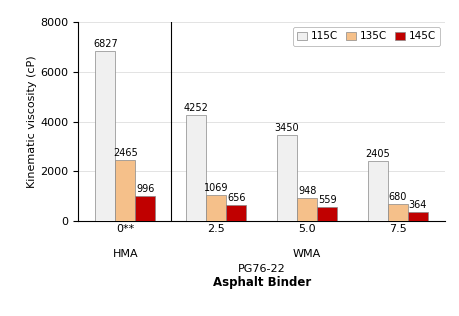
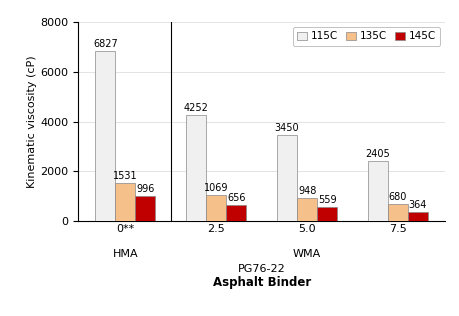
135C/0**: 2465 -> 1531
